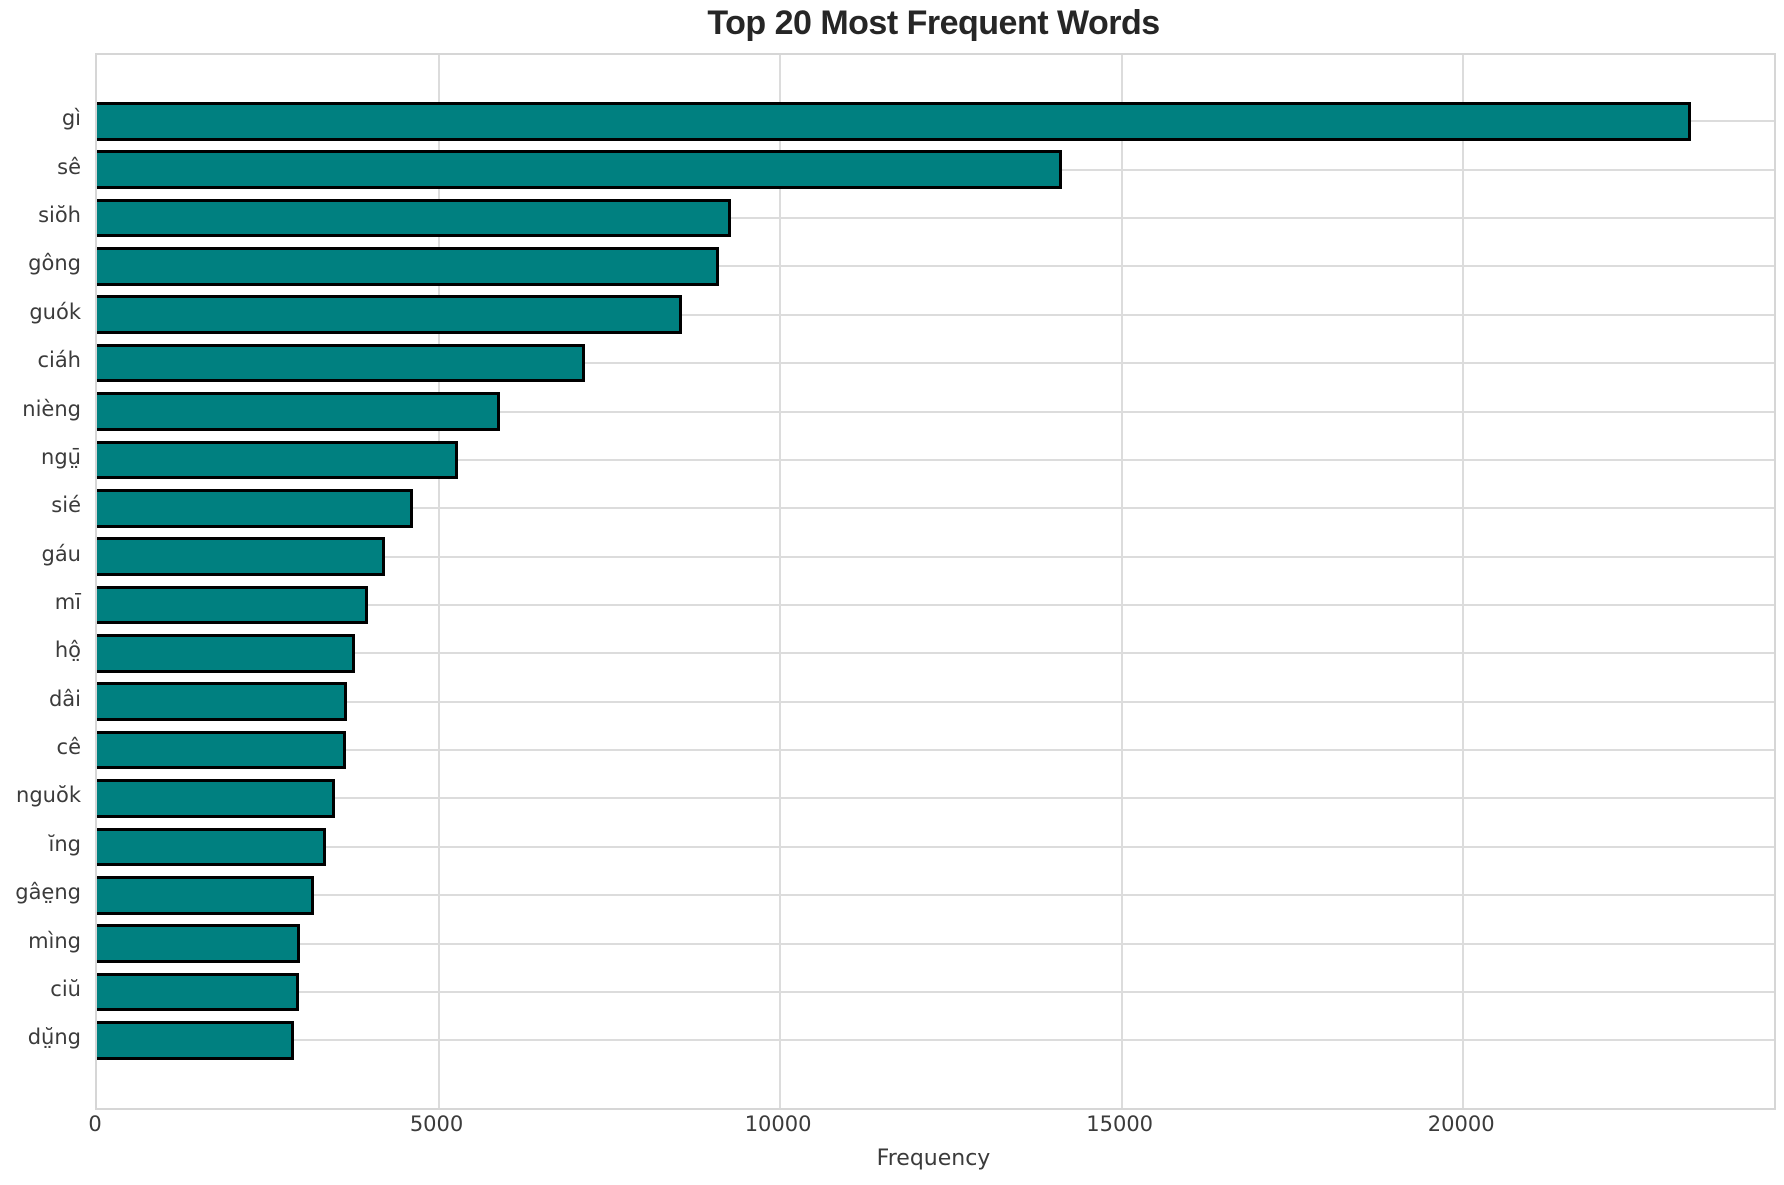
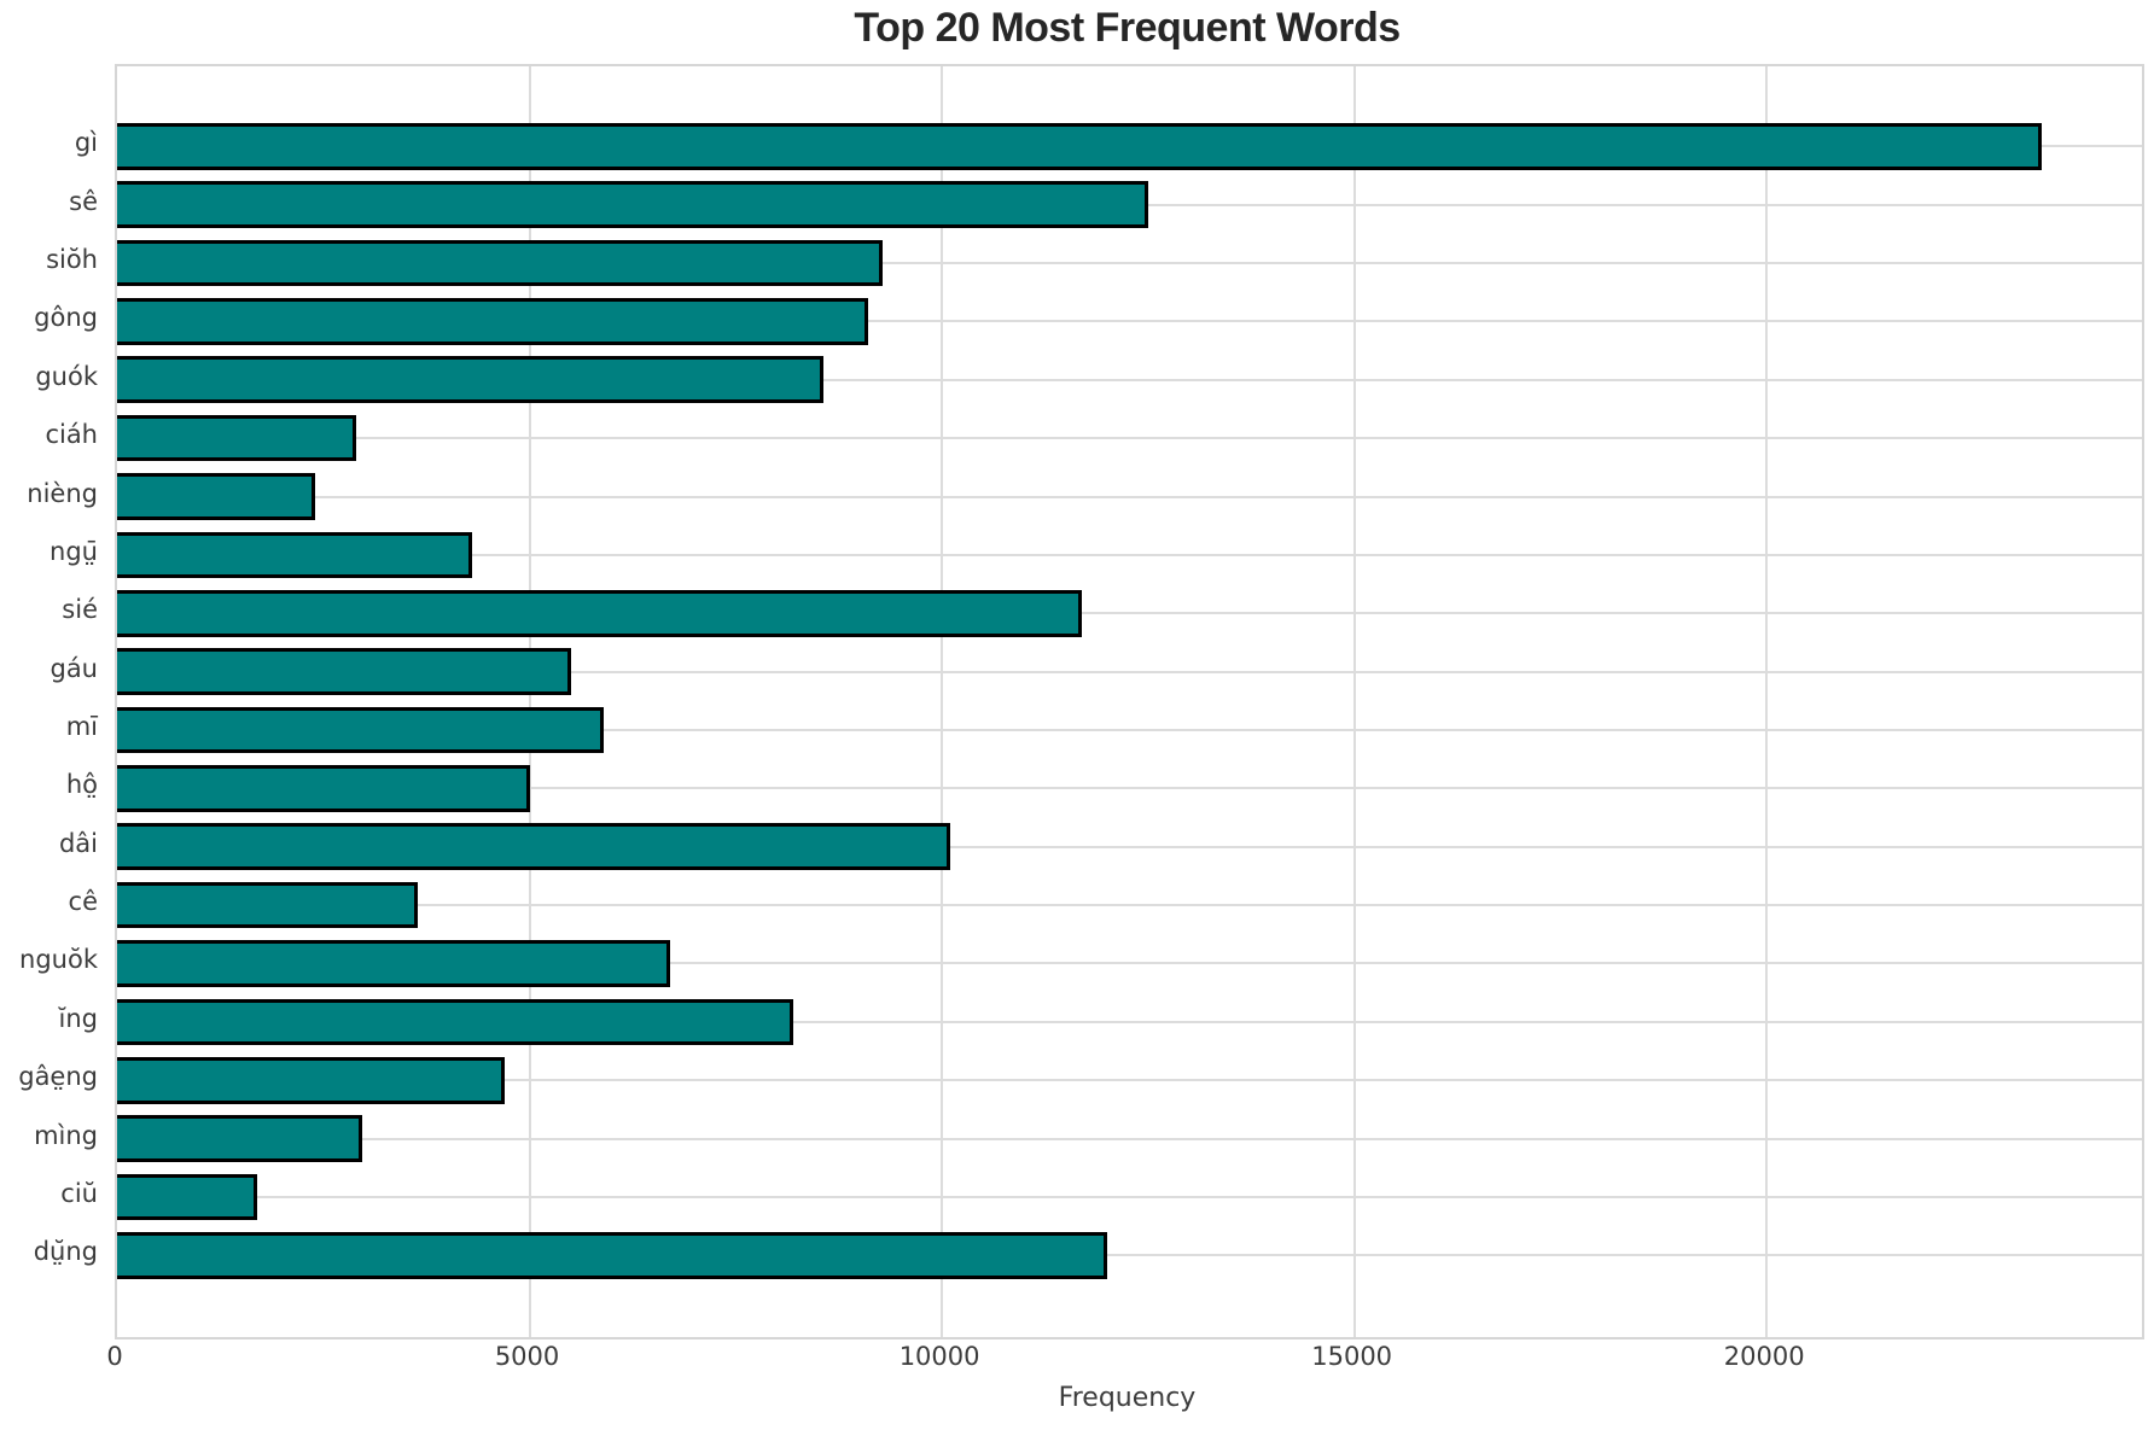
sê: 14100 -> 12500
ciáh: 7100 -> 2900
nièng: 5900 -> 2400
ngṳ̄: 5300 -> 4300
sié: 4600 -> 11700
gáu: 4200 -> 5500
mī: 4000 -> 5900
hô̤: 3800 -> 5000
dâi: 3700 -> 10100
nguŏk: 3500 -> 6700
ĭng: 3400 -> 8200
gâe̤ng: 3200 -> 4700
ciŭ: 3000 -> 1700
dṳ̆ng: 2900 -> 12000
